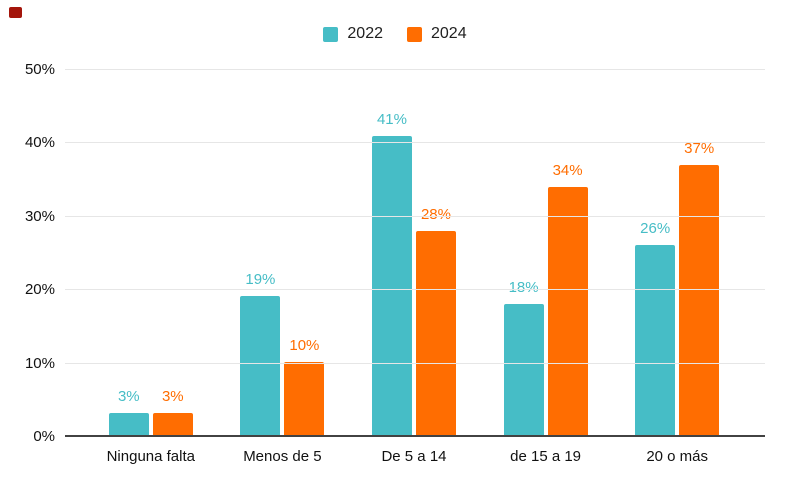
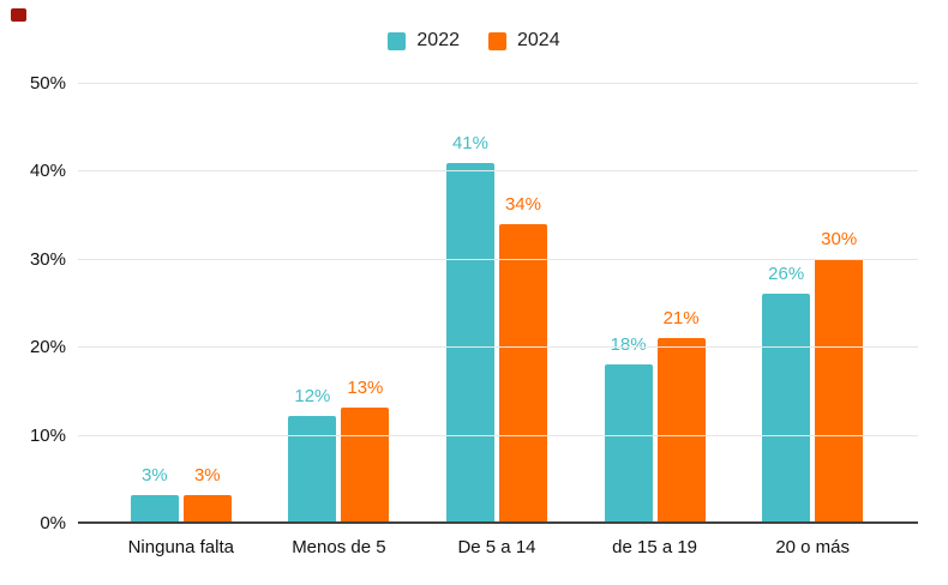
2022/Menos de 5: 19% -> 12%
2024/Menos de 5: 10% -> 13%
2024/De 5 a 14: 28% -> 34%
2024/de 15 a 19: 34% -> 21%
2024/20 o más: 37% -> 30%
